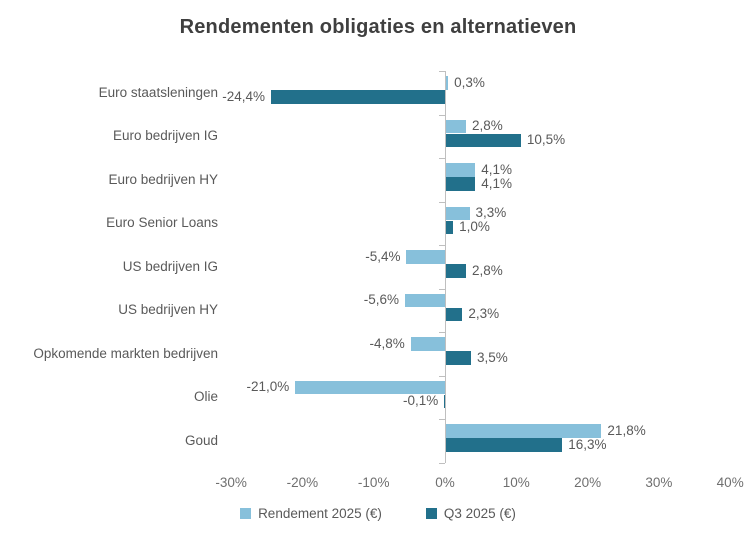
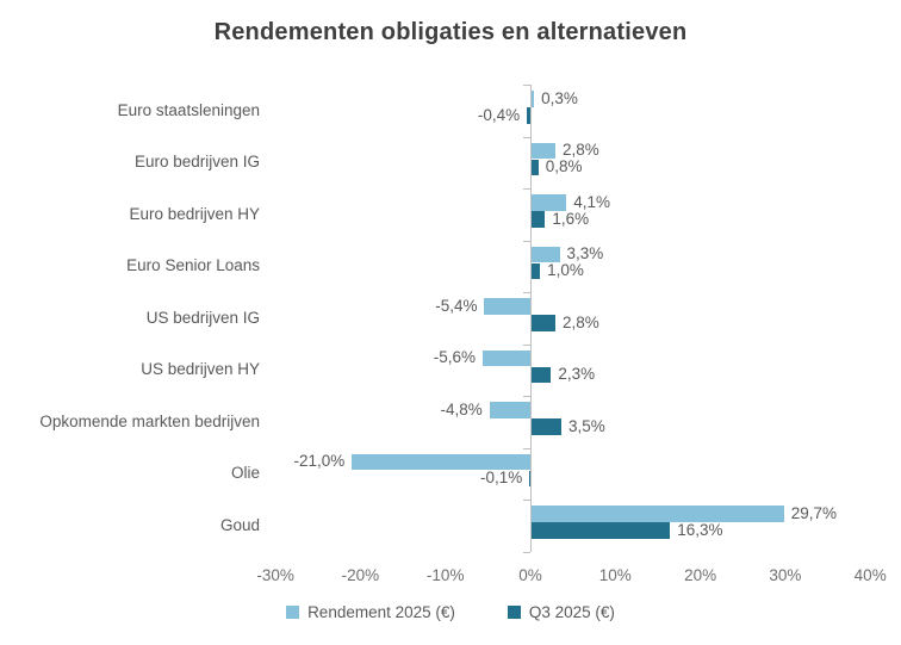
Q3 2025 (€)/Euro staatsleningen: -24,4% -> -0,4%
Q3 2025 (€)/Euro bedrijven IG: 10,5% -> 0,8%
Q3 2025 (€)/Euro bedrijven HY: 4,1% -> 1,6%
Rendement 2025 (€)/Goud: 21,8% -> 29,7%
